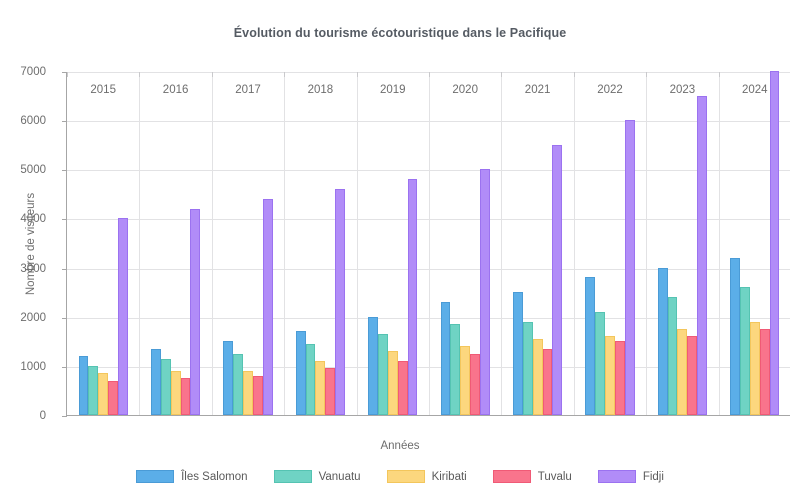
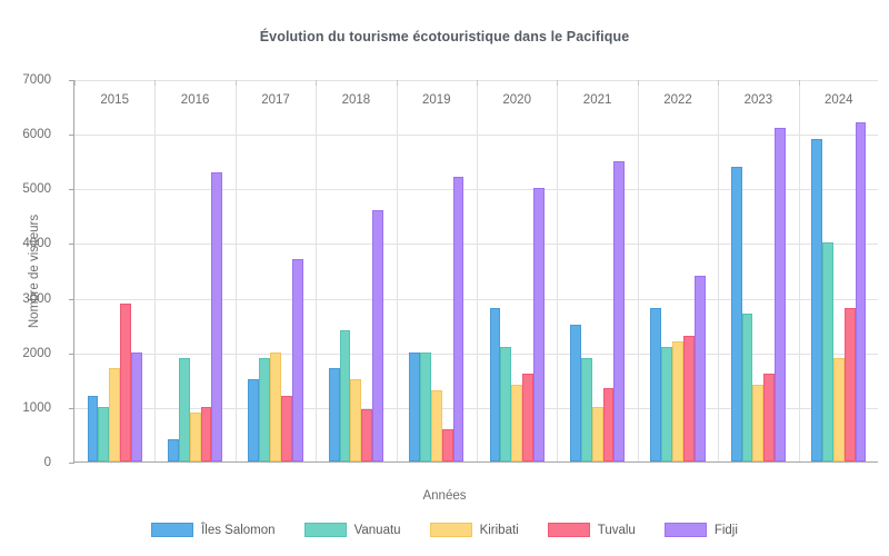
Kiribati/2015: 800 -> 1700
Tuvalu/2015: 700 -> 2900
Fidji/2015: 4000 -> 2000
Îles Salomon/2016: 1400 -> 400
Vanuatu/2016: 1200 -> 1900
Tuvalu/2016: 800 -> 1000
Fidji/2016: 4200 -> 5300
Vanuatu/2017: 1200 -> 1900
Kiribati/2017: 900 -> 2000
Tuvalu/2017: 800 -> 1200
Fidji/2017: 4400 -> 3700
Vanuatu/2018: 1400 -> 2400
Kiribati/2018: 1100 -> 1500
Vanuatu/2019: 1600 -> 2000
Tuvalu/2019: 1100 -> 600
Fidji/2019: 4800 -> 5200
Îles Salomon/2020: 2300 -> 2800
Vanuatu/2020: 1800 -> 2100
Tuvalu/2020: 1200 -> 1600
Kiribati/2021: 1600 -> 1000
Kiribati/2022: 1600 -> 2200
Tuvalu/2022: 1500 -> 2300
Fidji/2022: 6000 -> 3400
Îles Salomon/2023: 3000 -> 5400
Vanuatu/2023: 2400 -> 2700
Kiribati/2023: 1800 -> 1400
Fidji/2023: 6500 -> 6100
Îles Salomon/2024: 3200 -> 5900
Vanuatu/2024: 2600 -> 4000
Tuvalu/2024: 1800 -> 2800
Fidji/2024: 7000 -> 6200
